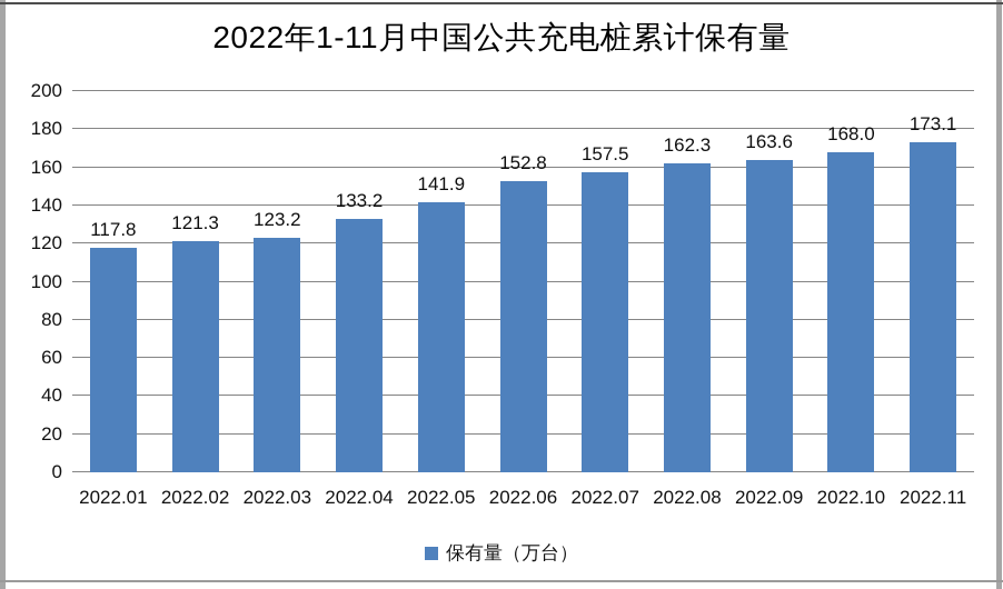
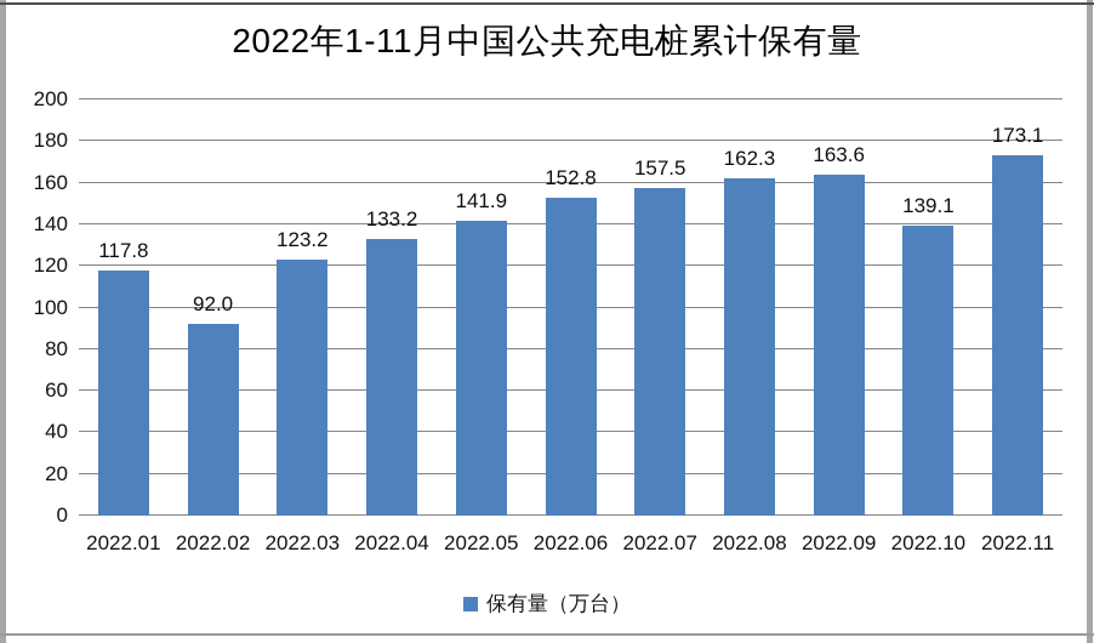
2022.02: 121.3 -> 92.0
2022.10: 168.0 -> 139.1
